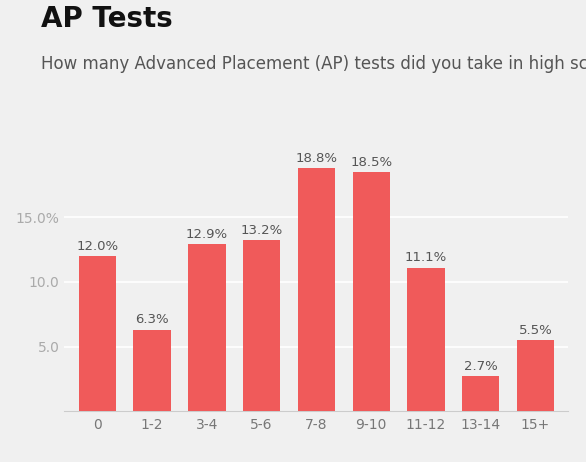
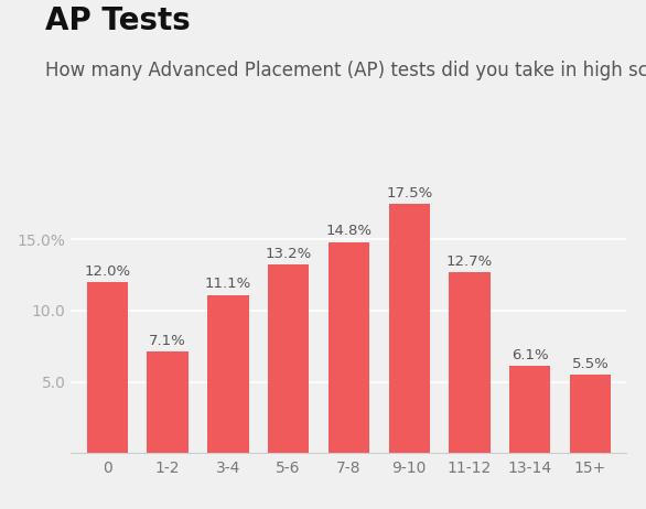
1-2: 6.3% -> 7.1%
3-4: 12.9% -> 11.1%
7-8: 18.8% -> 14.8%
9-10: 18.5% -> 17.5%
11-12: 11.1% -> 12.7%
13-14: 2.7% -> 6.1%
